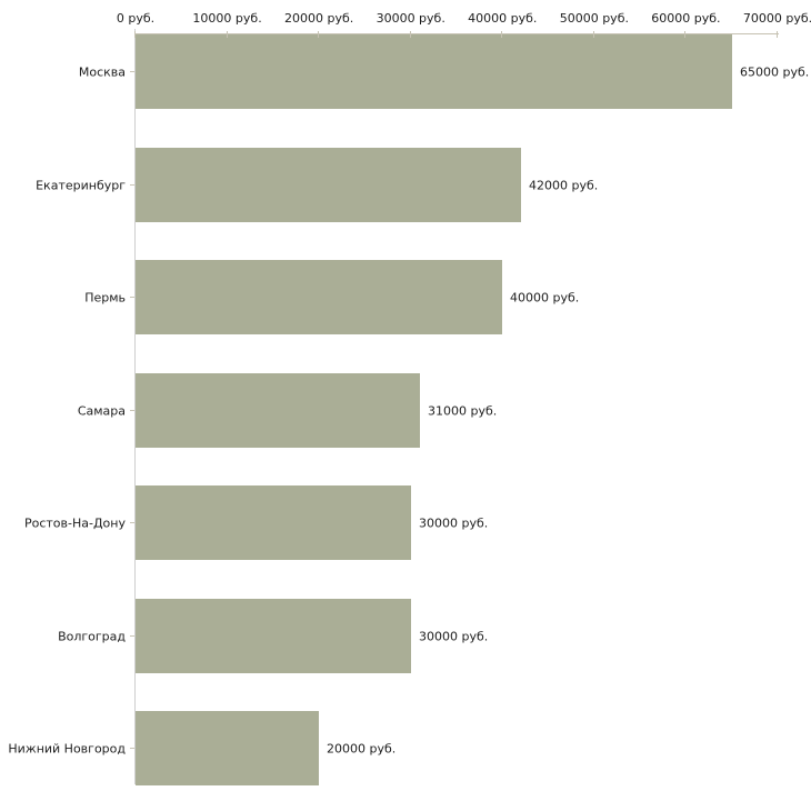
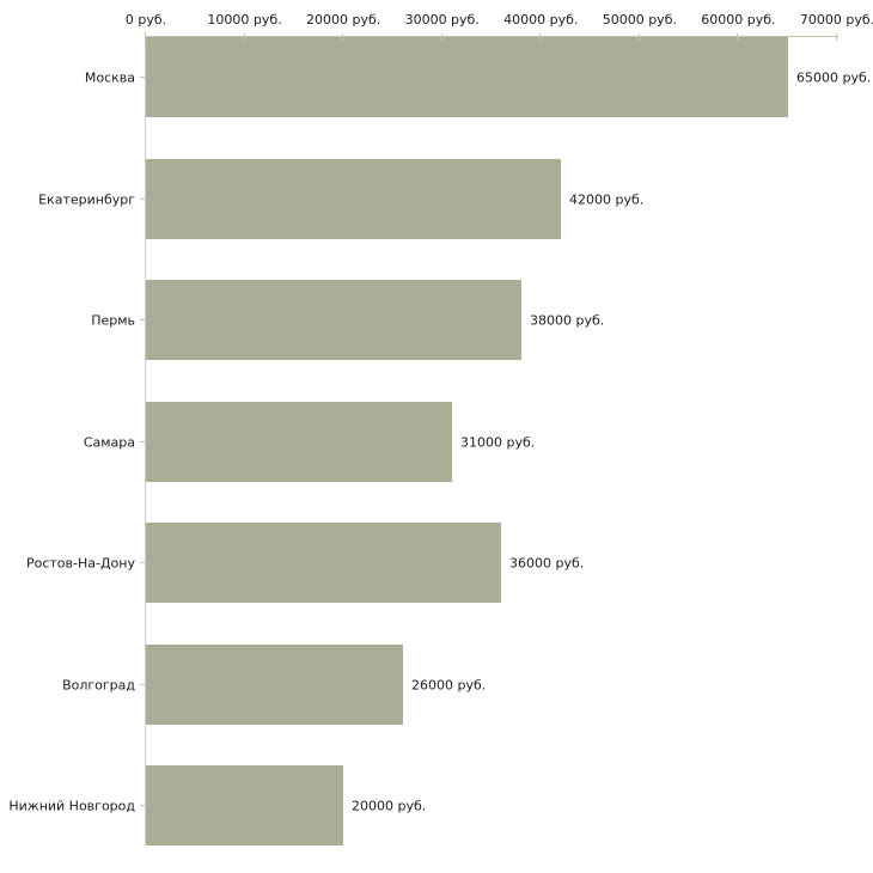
Пермь: 40000 -> 38000
Ростов-На-Дону: 30000 -> 36000
Волгоград: 30000 -> 26000
